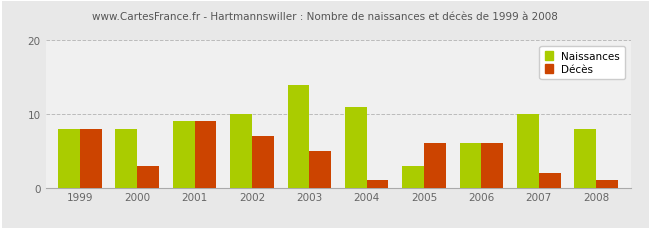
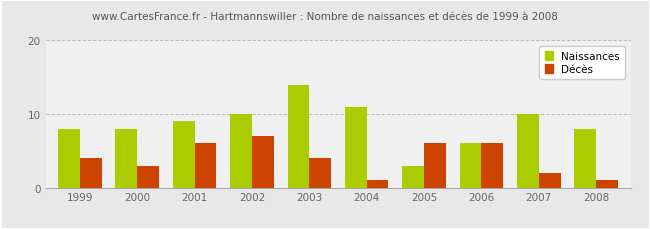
Décès/1999: 8 -> 4
Décès/2001: 9 -> 6
Décès/2003: 5 -> 4
